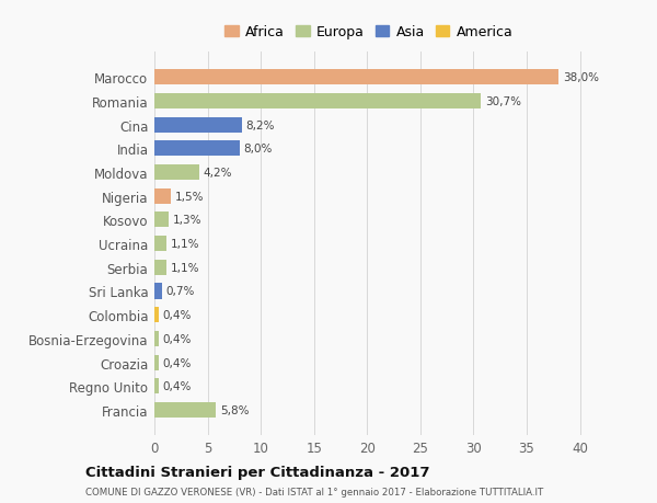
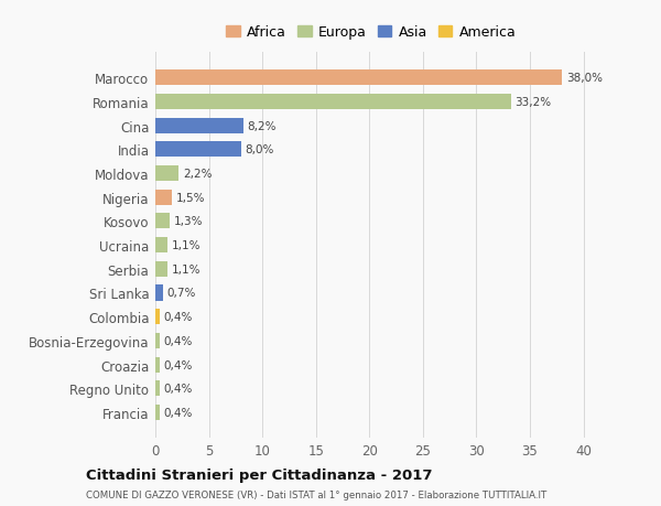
Romania: 30,7% -> 33,2%
Moldova: 4,2% -> 2,2%
Francia: 5,8% -> 0,4%
